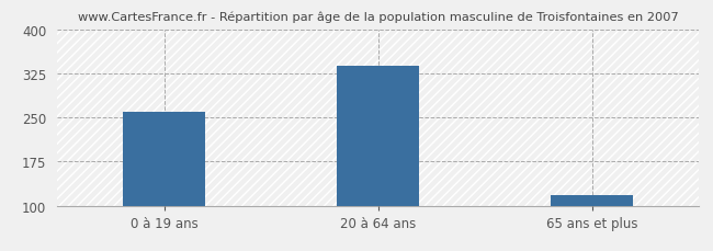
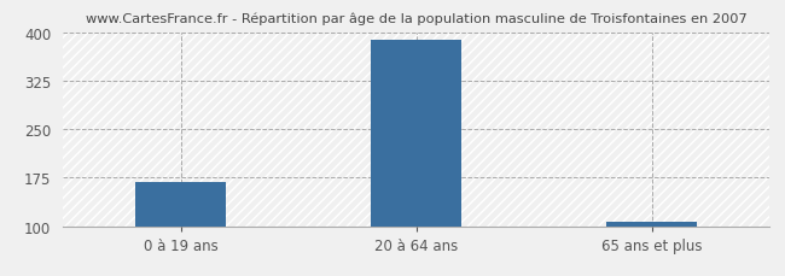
0 à 19 ans: 260 -> 168
20 à 64 ans: 338 -> 388
65 ans et plus: 118 -> 107
